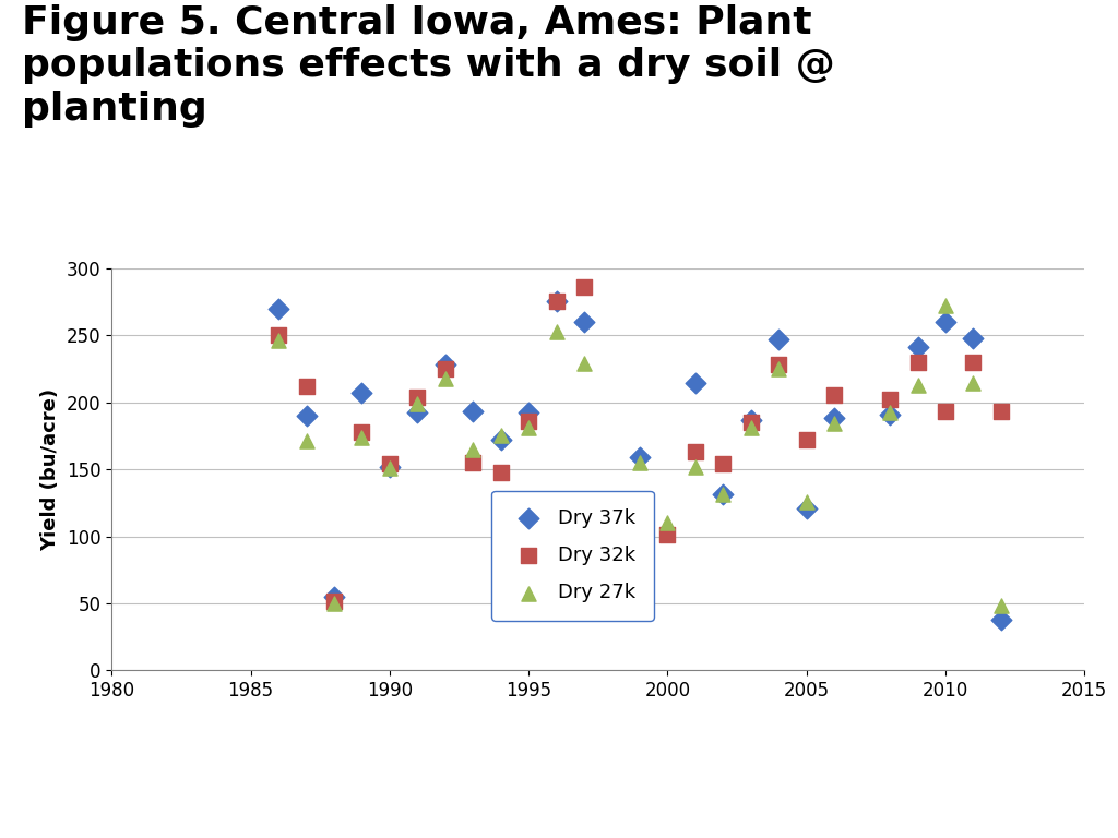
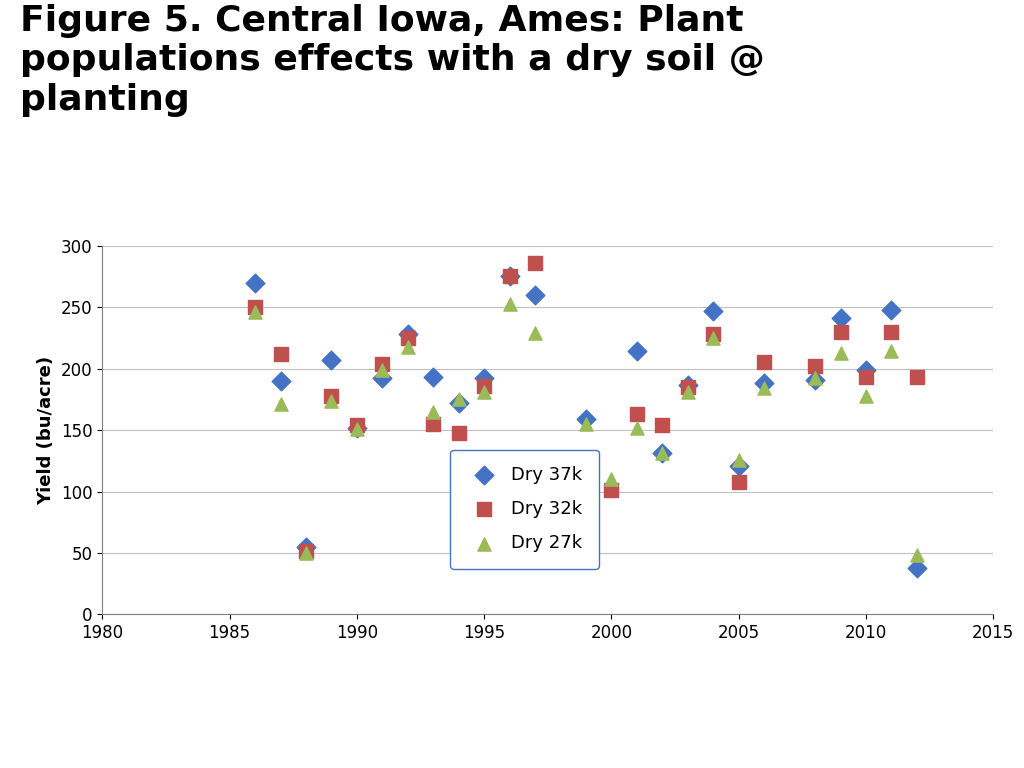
Dry 32k/2005: 172 -> 108
Dry 37k/2010: 260 -> 199
Dry 27k/2010: 272 -> 178
